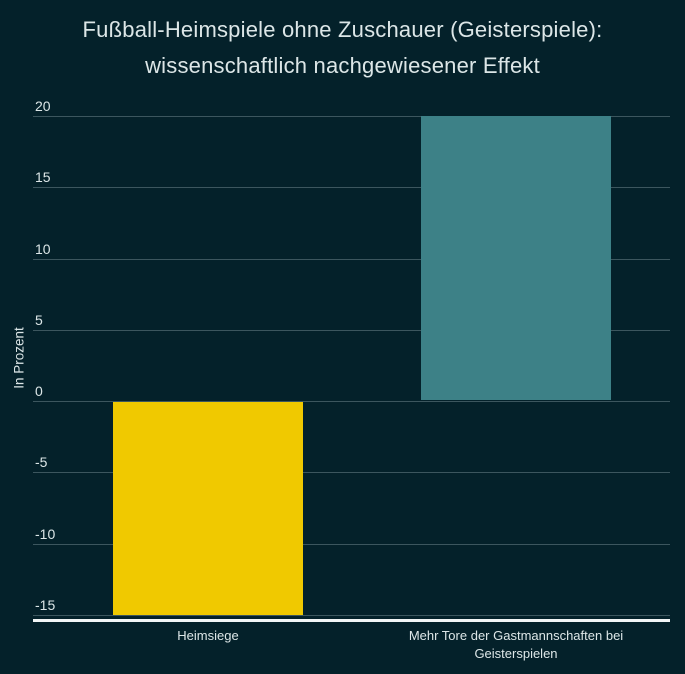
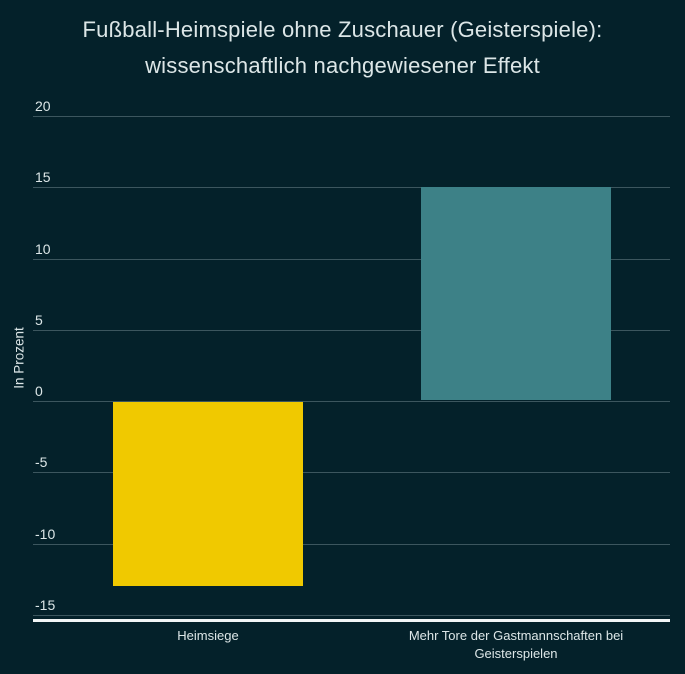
Heimsiege: -15 -> -13
Mehr Tore der Gastmannschaften bei Geisterspielen: 20 -> 15
